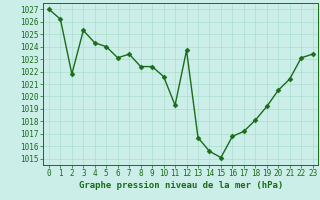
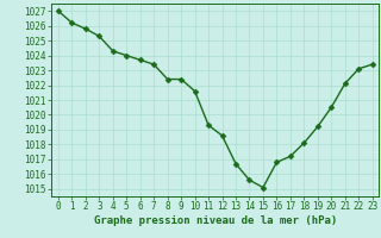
2: 1021.8 -> 1025.8
6: 1023.1 -> 1023.7
12: 1023.7 -> 1018.6
21: 1021.4 -> 1022.1
